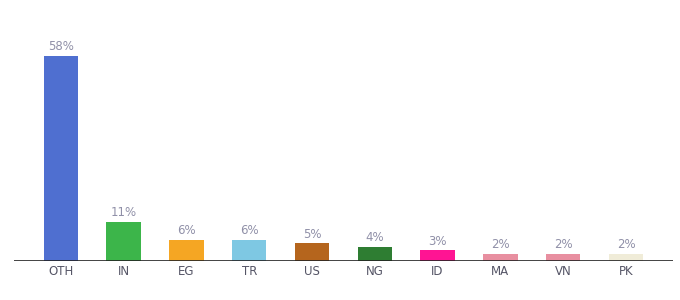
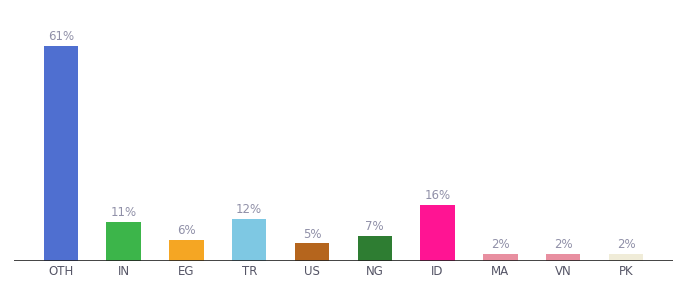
OTH: 58% -> 61%
TR: 6% -> 12%
NG: 4% -> 7%
ID: 3% -> 16%
